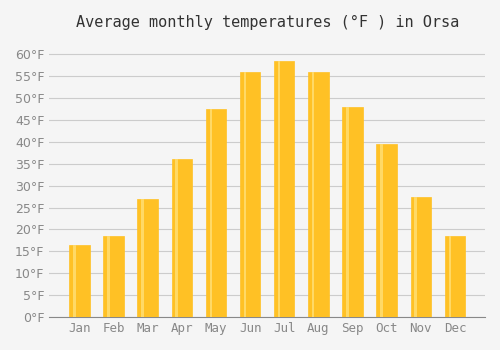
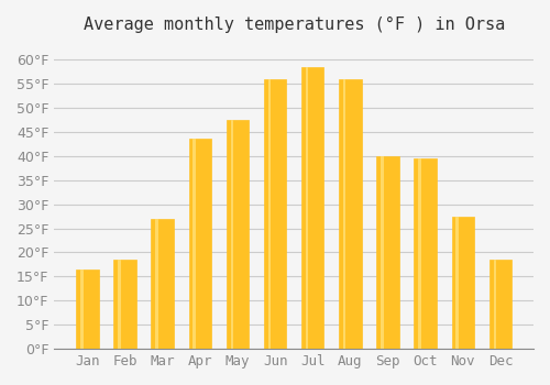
Apr: 36.0°F -> 43.5°F
Sep: 48.0°F -> 40.0°F
